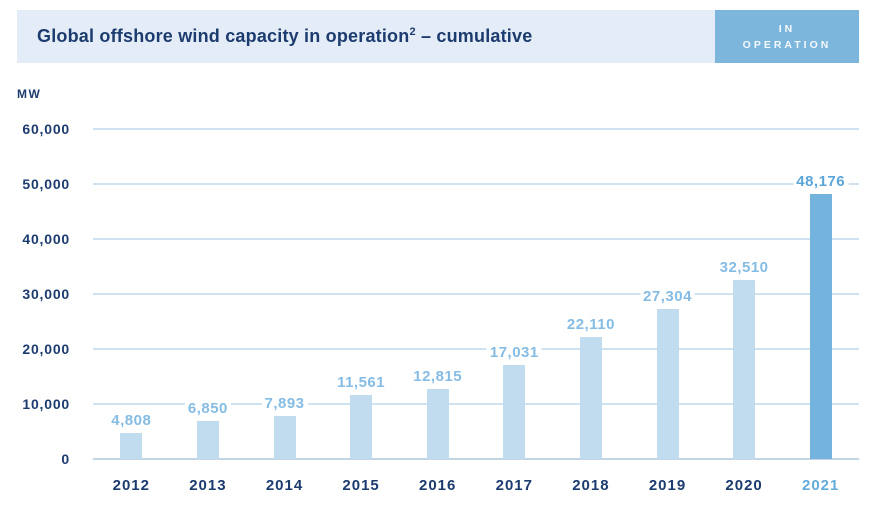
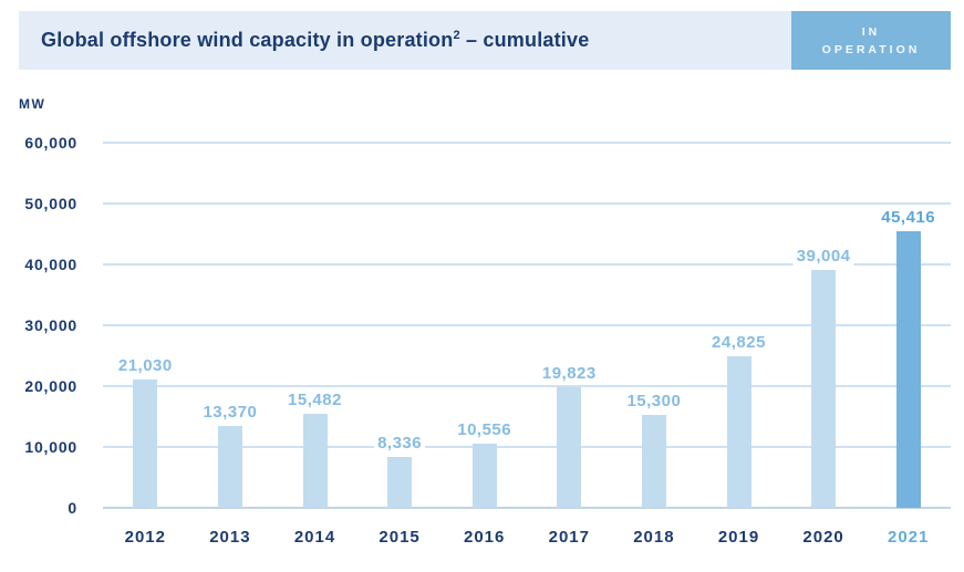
2012: 4,808 -> 21,030
2013: 6,850 -> 13,370
2014: 7,893 -> 15,482
2015: 11,561 -> 8,336
2016: 12,815 -> 10,556
2017: 17,031 -> 19,823
2018: 22,110 -> 15,300
2019: 27,304 -> 24,825
2020: 32,510 -> 39,004
2021: 48,176 -> 45,416
